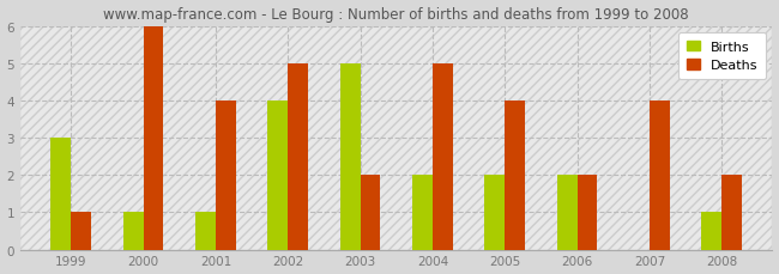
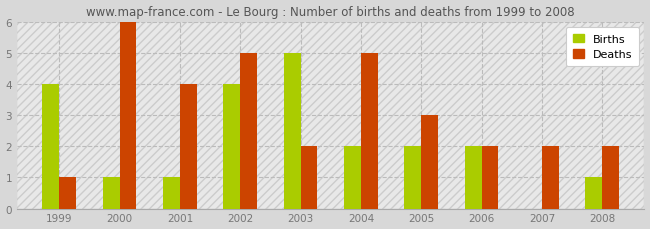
Births/1999: 3 -> 4
Deaths/2005: 4 -> 3
Deaths/2007: 4 -> 2
